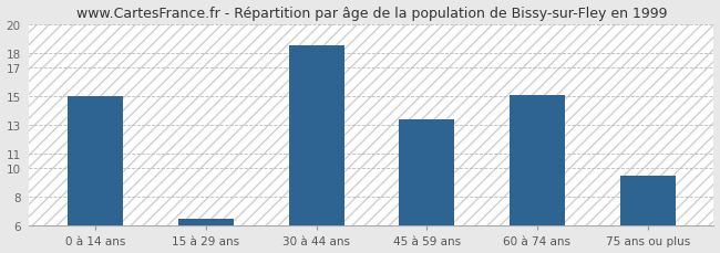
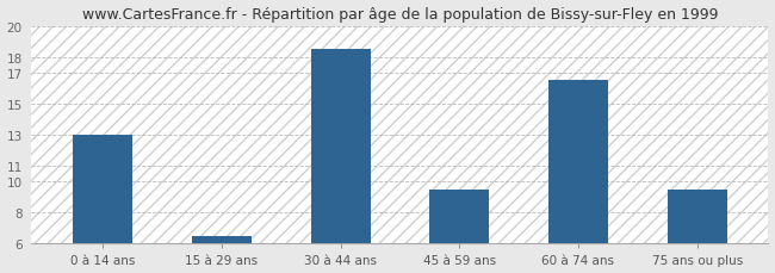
0 à 14 ans: 15.0 -> 13.0
45 à 59 ans: 13.4 -> 9.5
60 à 74 ans: 15.1 -> 16.5
